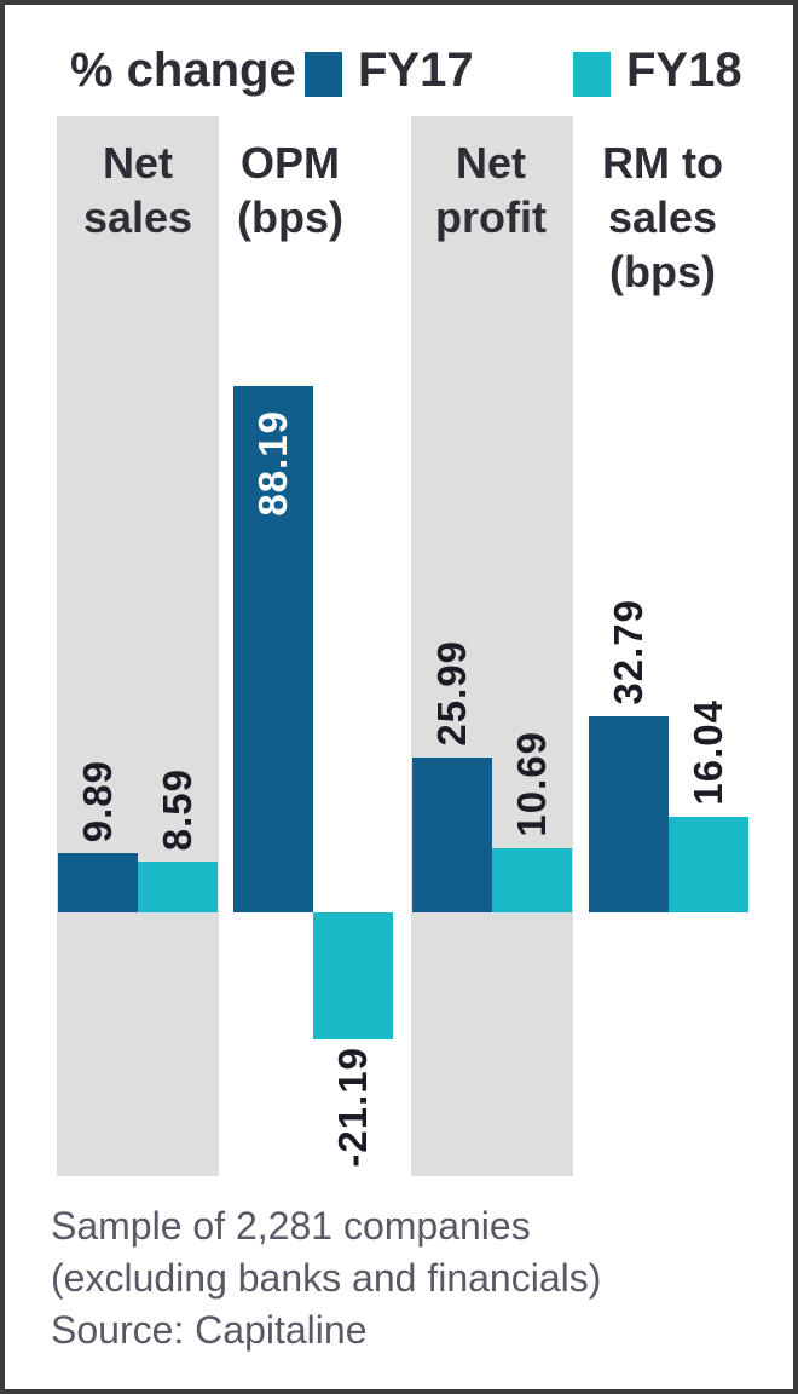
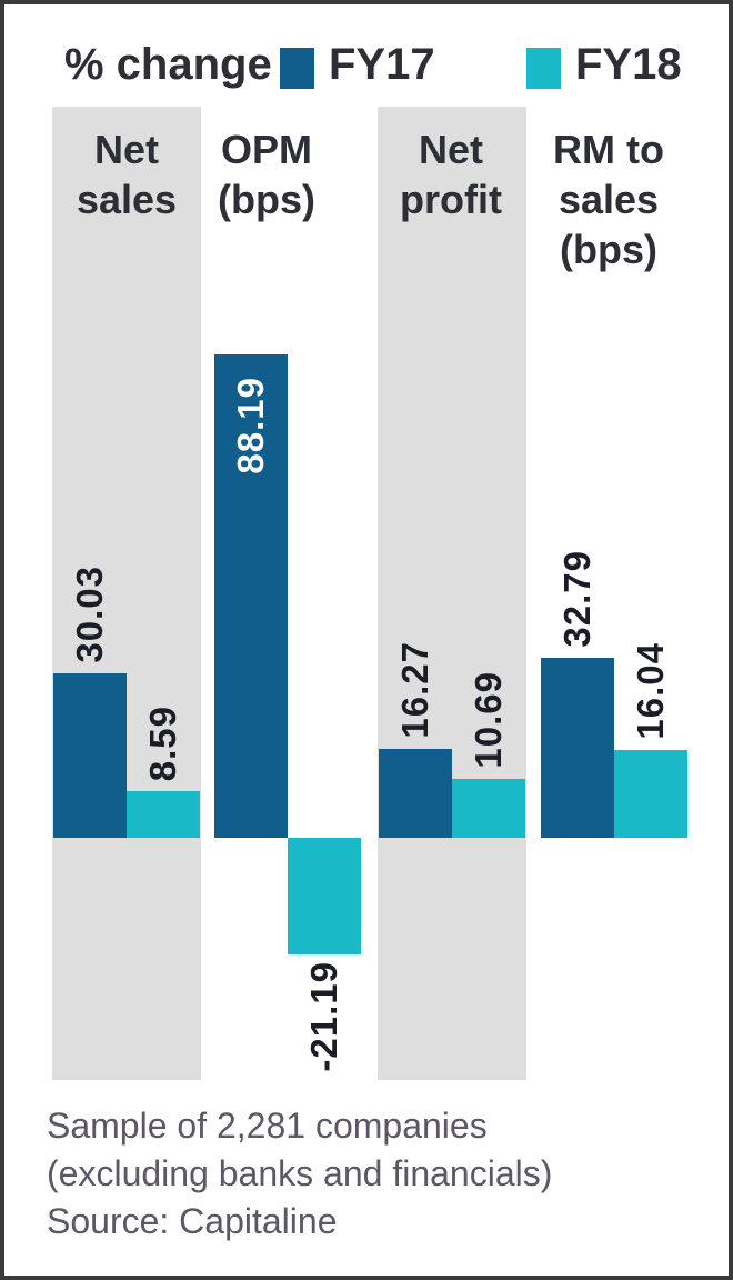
FY17/Net sales: 9.89 -> 30.03
FY17/Net profit: 25.99 -> 16.27
